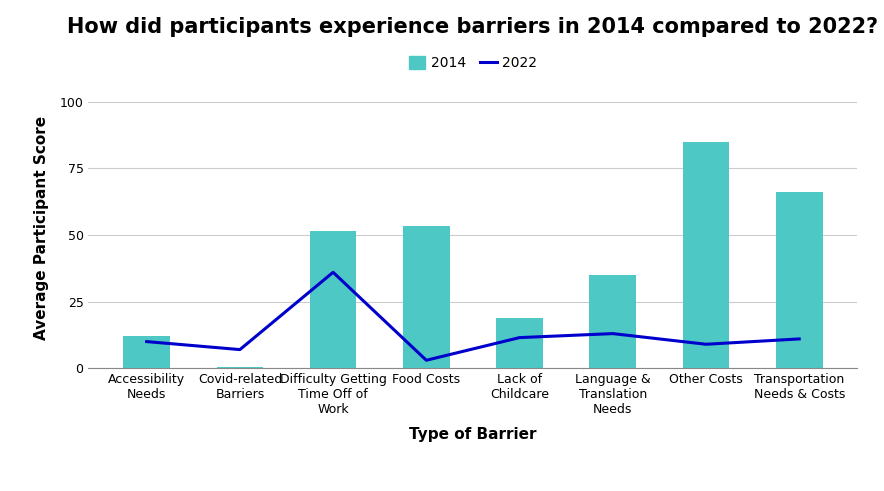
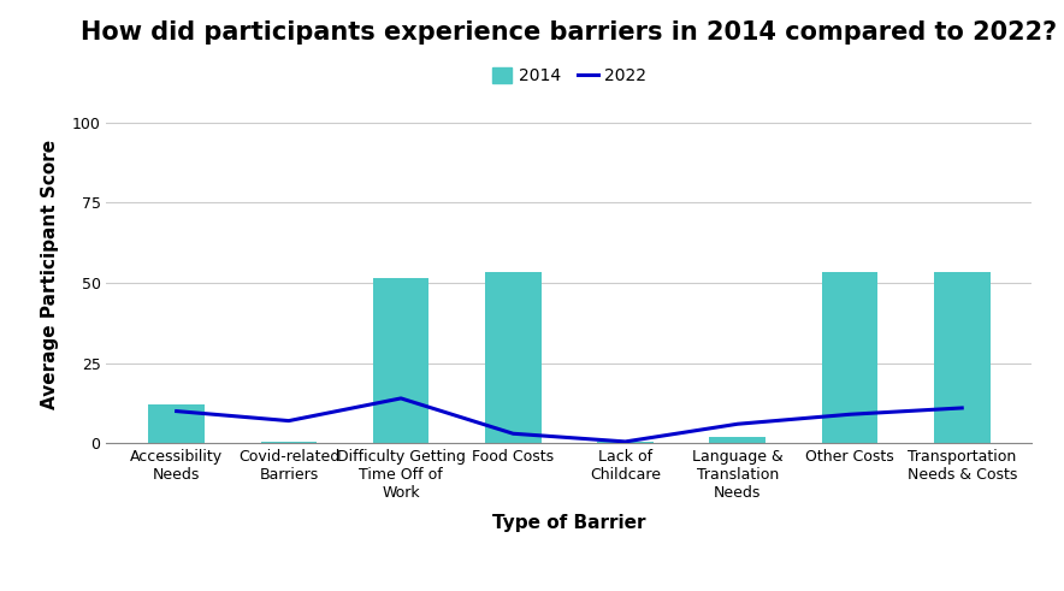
2022/Difficulty Getting Time Off of Work: 36.0 -> 14.0
2014/Lack of Childcare: 19.0 -> 0.5
2022/Lack of Childcare: 11.5 -> 0.5
2014/Language & Translation Needs: 35.0 -> 2.0
2022/Language & Translation Needs: 13.0 -> 6.0
2014/Other Costs: 85.0 -> 53.5
2014/Transportation Needs & Costs: 66.0 -> 53.5
